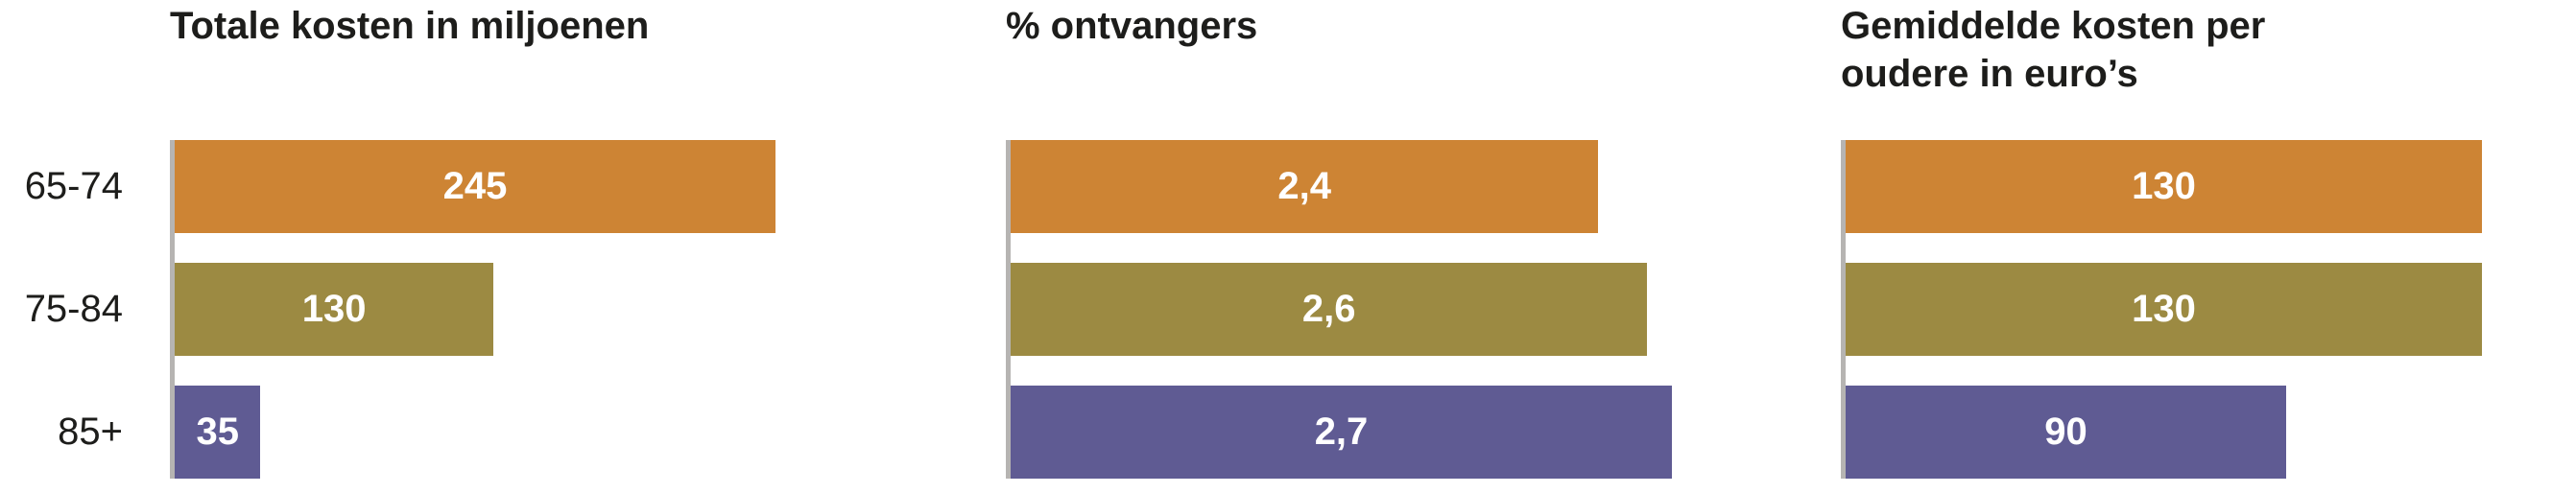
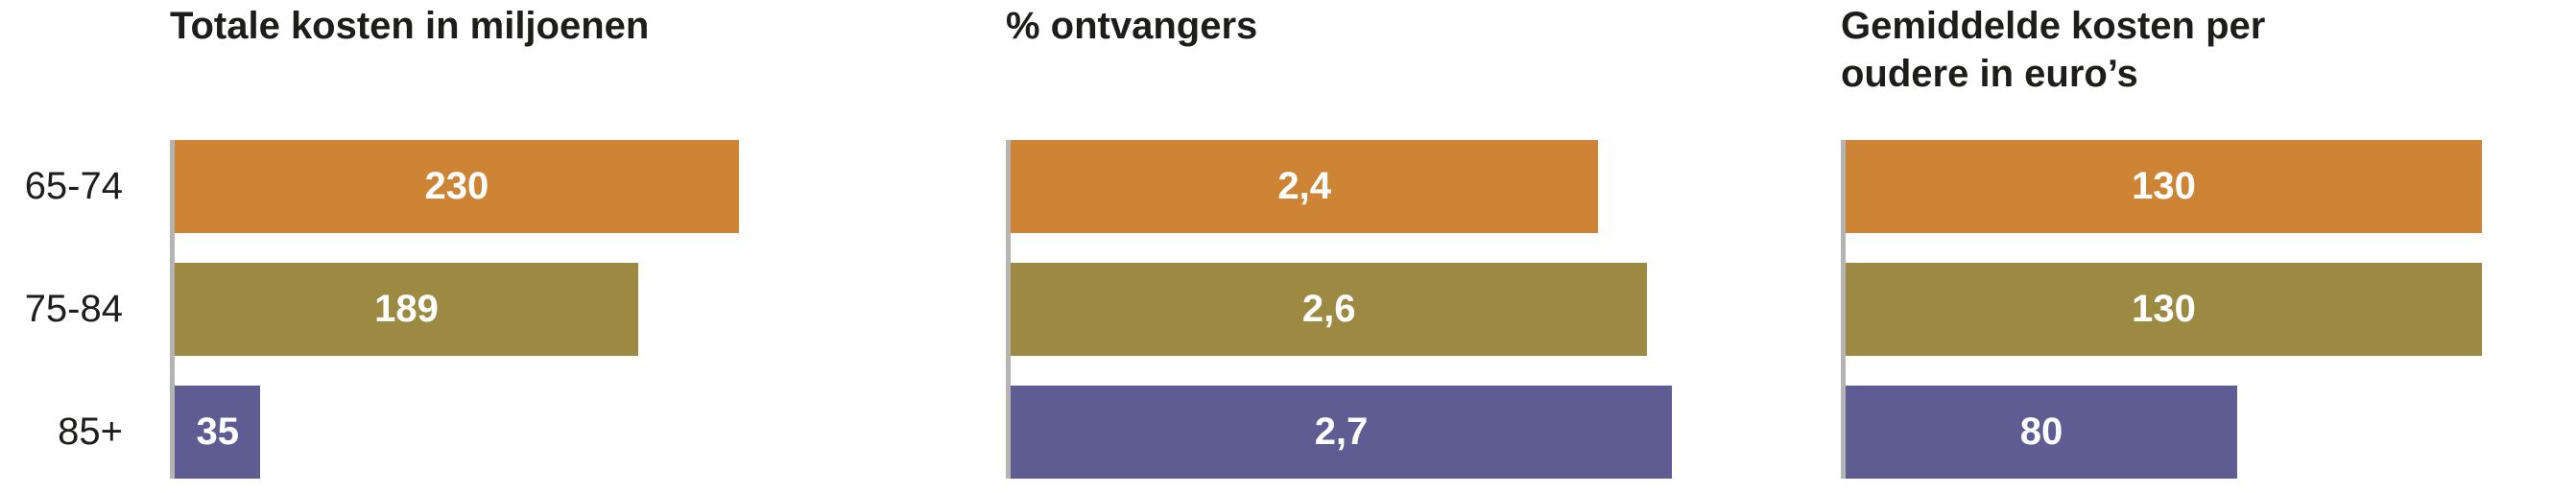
Totale kosten in miljoenen/65-74: 245 -> 230
Totale kosten in miljoenen/75-84: 130 -> 189
Gemiddelde kosten per oudere in euro’s/85+: 90 -> 80
